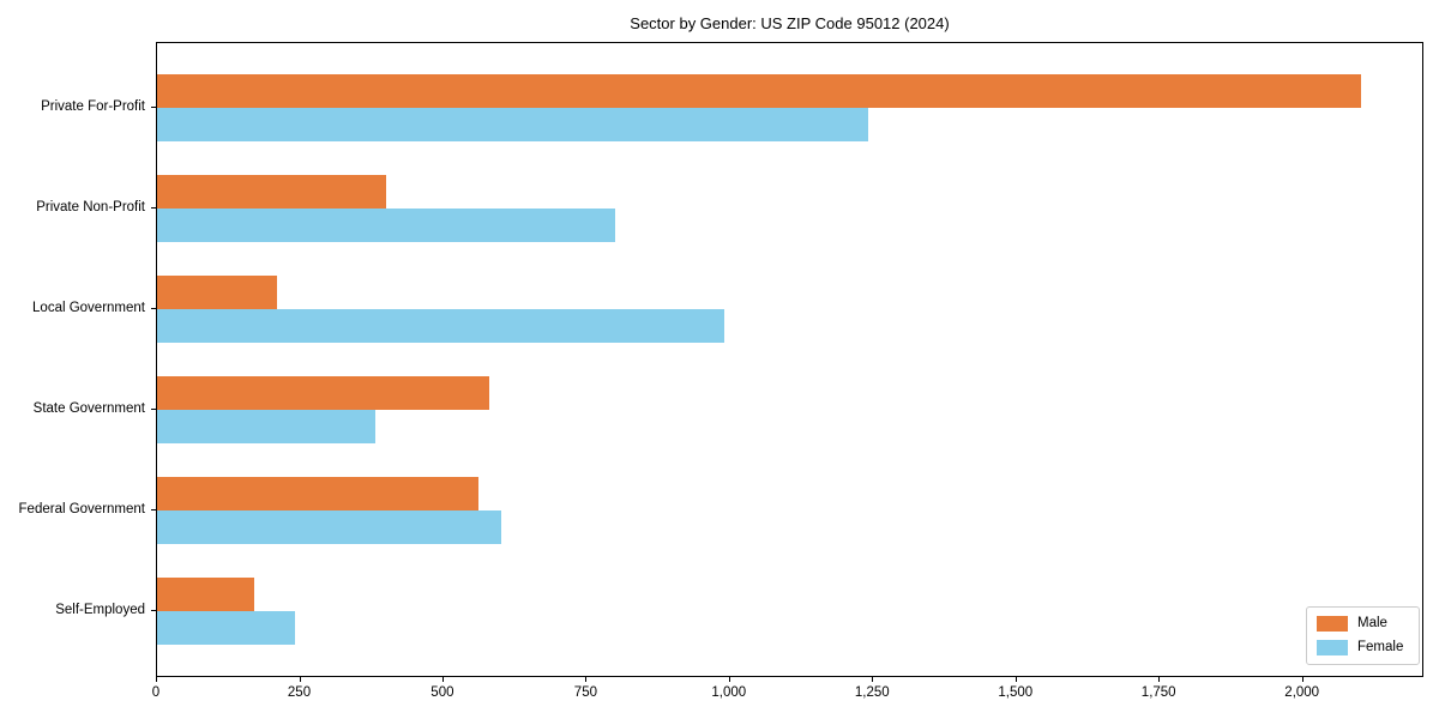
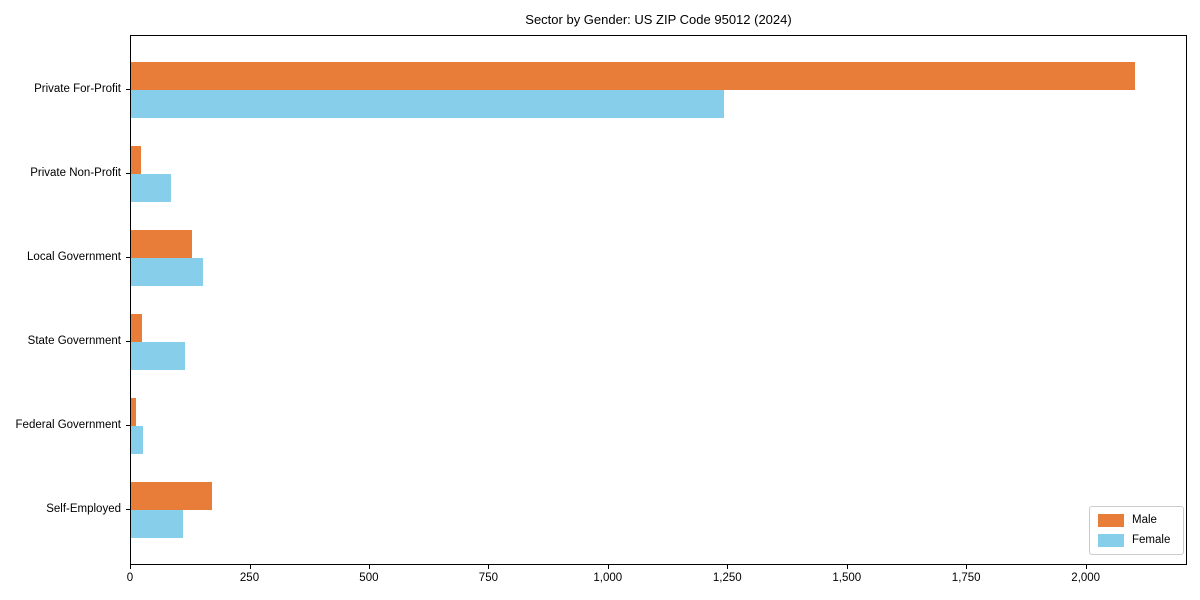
Male/Private Non-Profit: 400 -> 20
Female/Private Non-Profit: 800 -> 80
Male/Local Government: 210 -> 130
Female/Local Government: 990 -> 150
Male/State Government: 580 -> 20
Female/State Government: 380 -> 110
Male/Federal Government: 560 -> 10
Female/Federal Government: 600 -> 20
Female/Self-Employed: 240 -> 110
